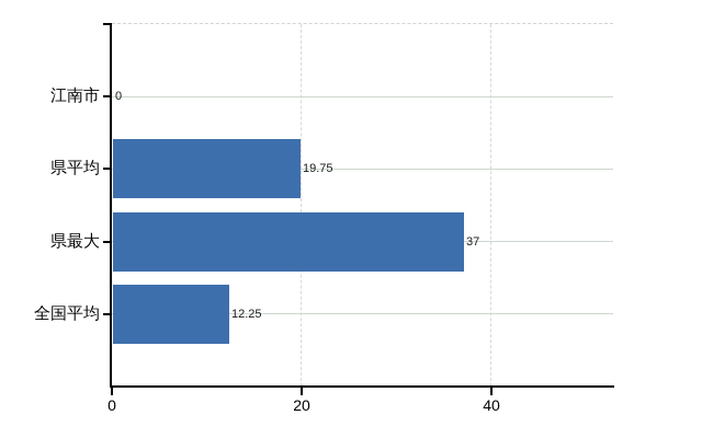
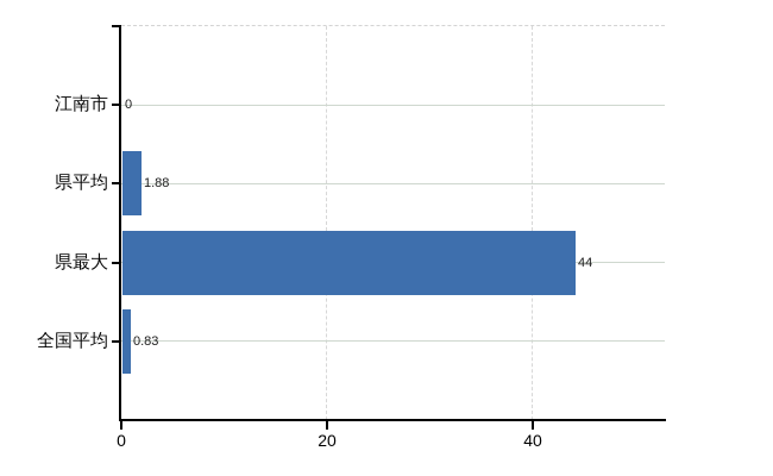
県平均: 19.75 -> 1.88
県最大: 37 -> 44
全国平均: 12.25 -> 0.83
